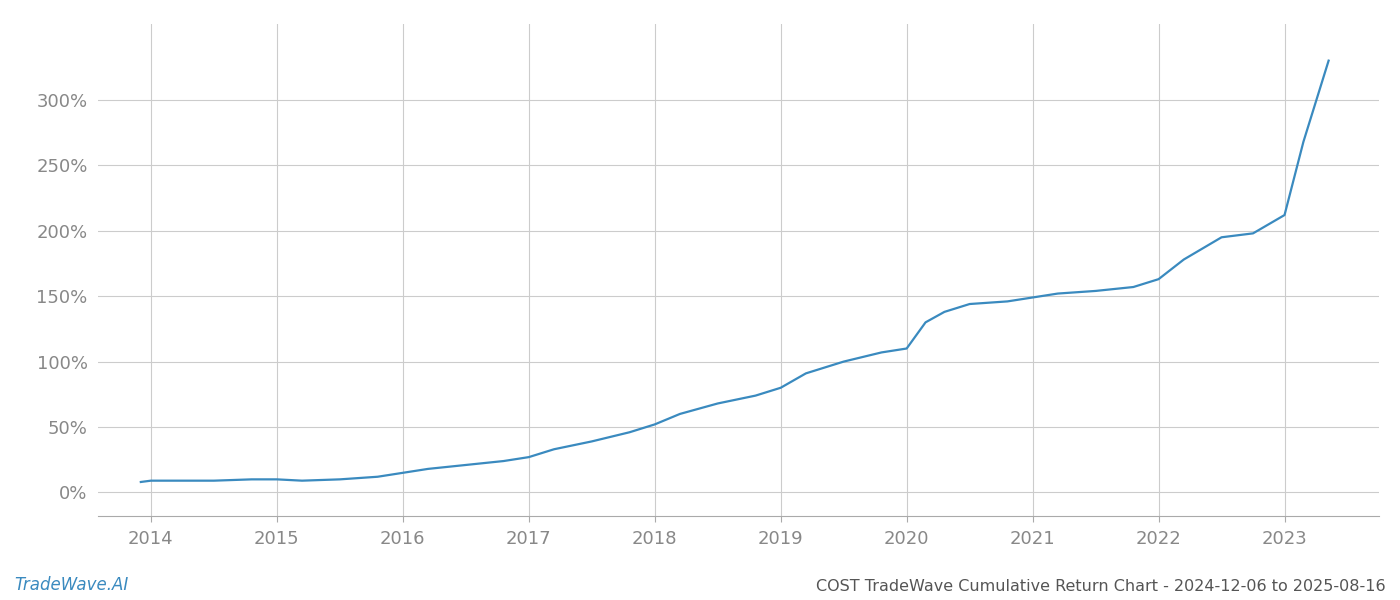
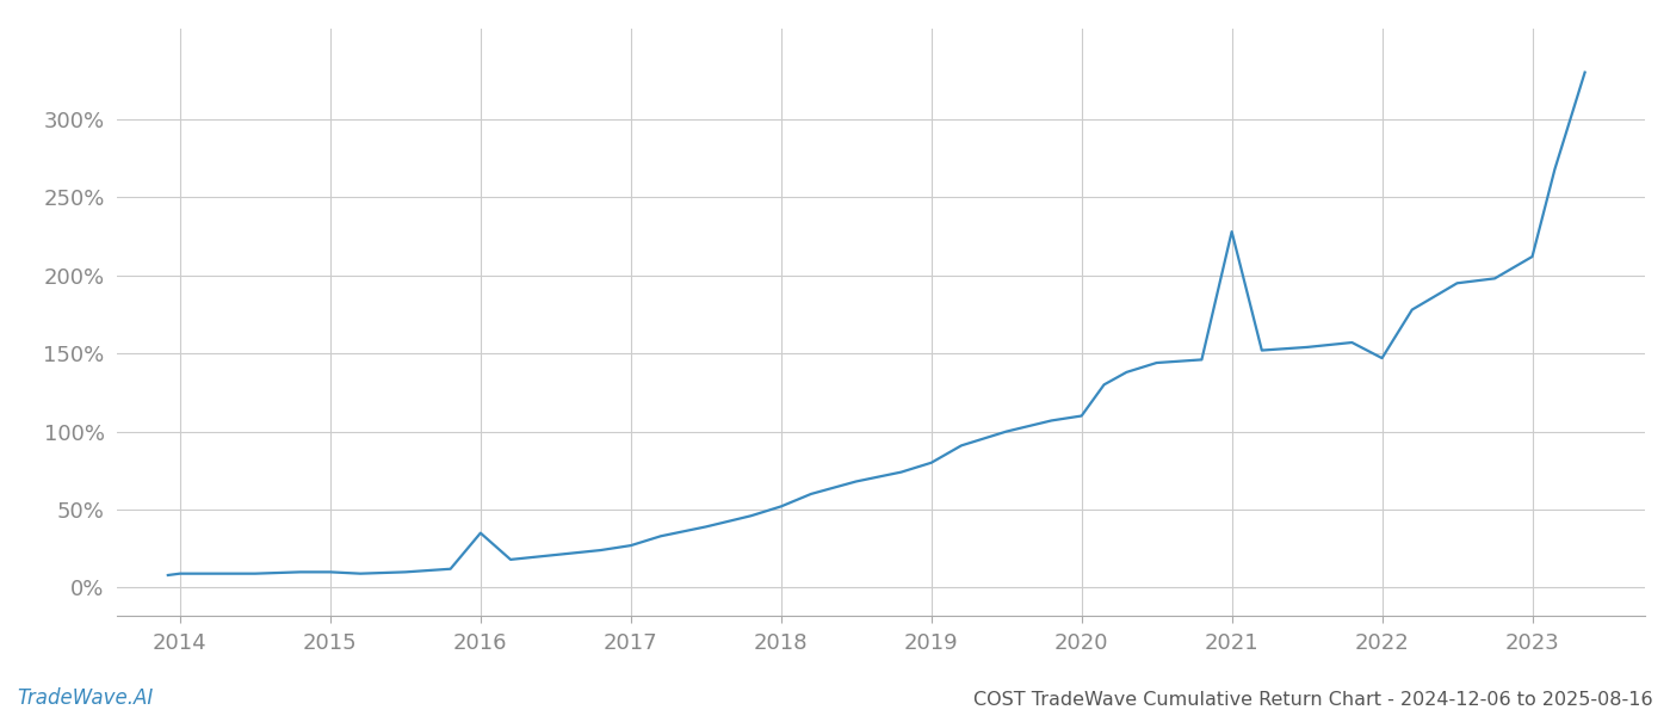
2016: 15% -> 35%
2021: 149% -> 228%
2022: 163% -> 147%
